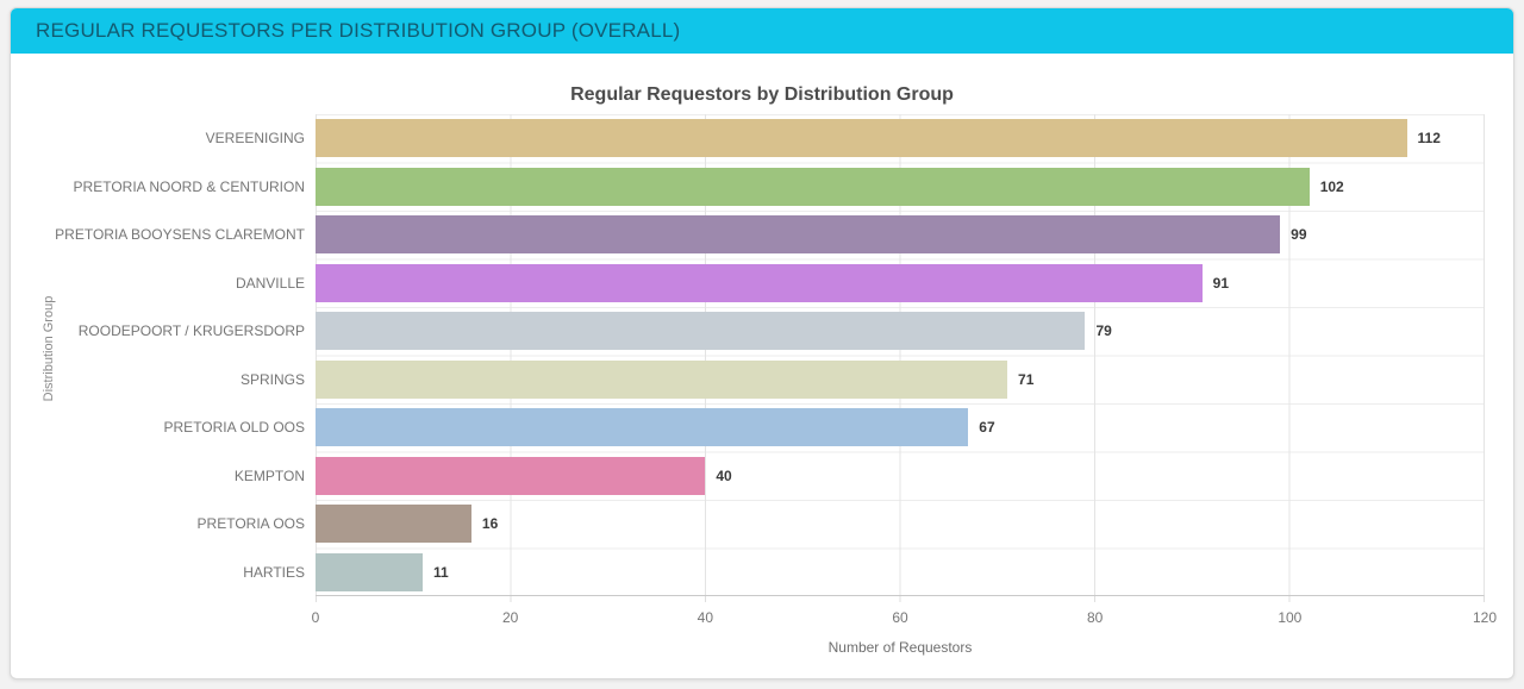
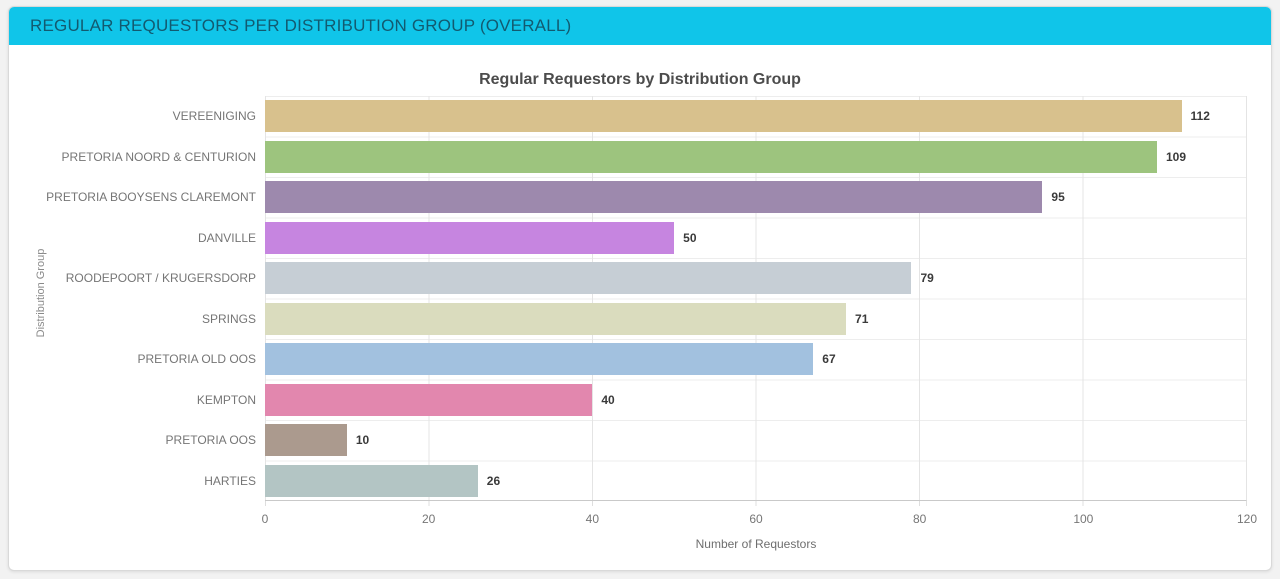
PRETORIA NOORD & CENTURION: 102 -> 109
PRETORIA BOOYSENS CLAREMONT: 99 -> 95
DANVILLE: 91 -> 50
PRETORIA OOS: 16 -> 10
HARTIES: 11 -> 26
